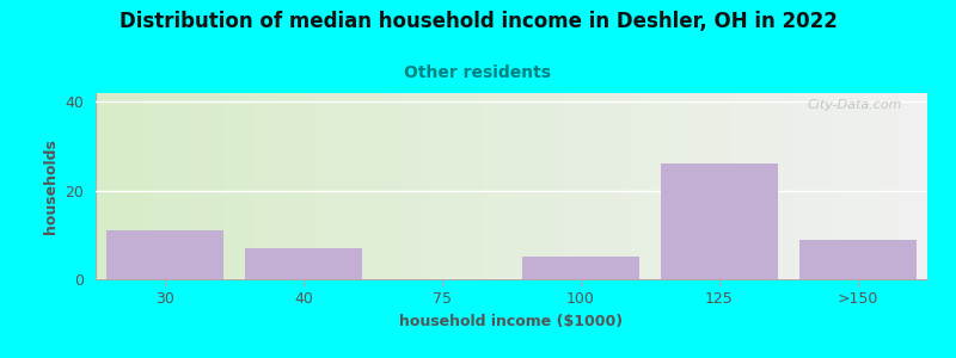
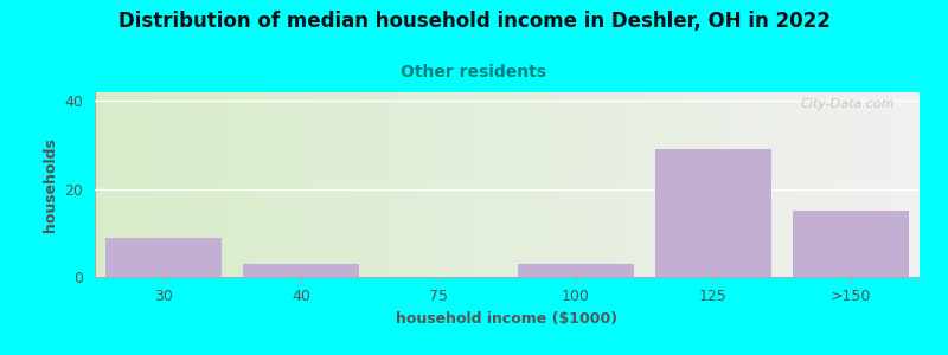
30: 11 -> 9
40: 7 -> 3
100: 5 -> 3
125: 26 -> 29
>150: 9 -> 15
